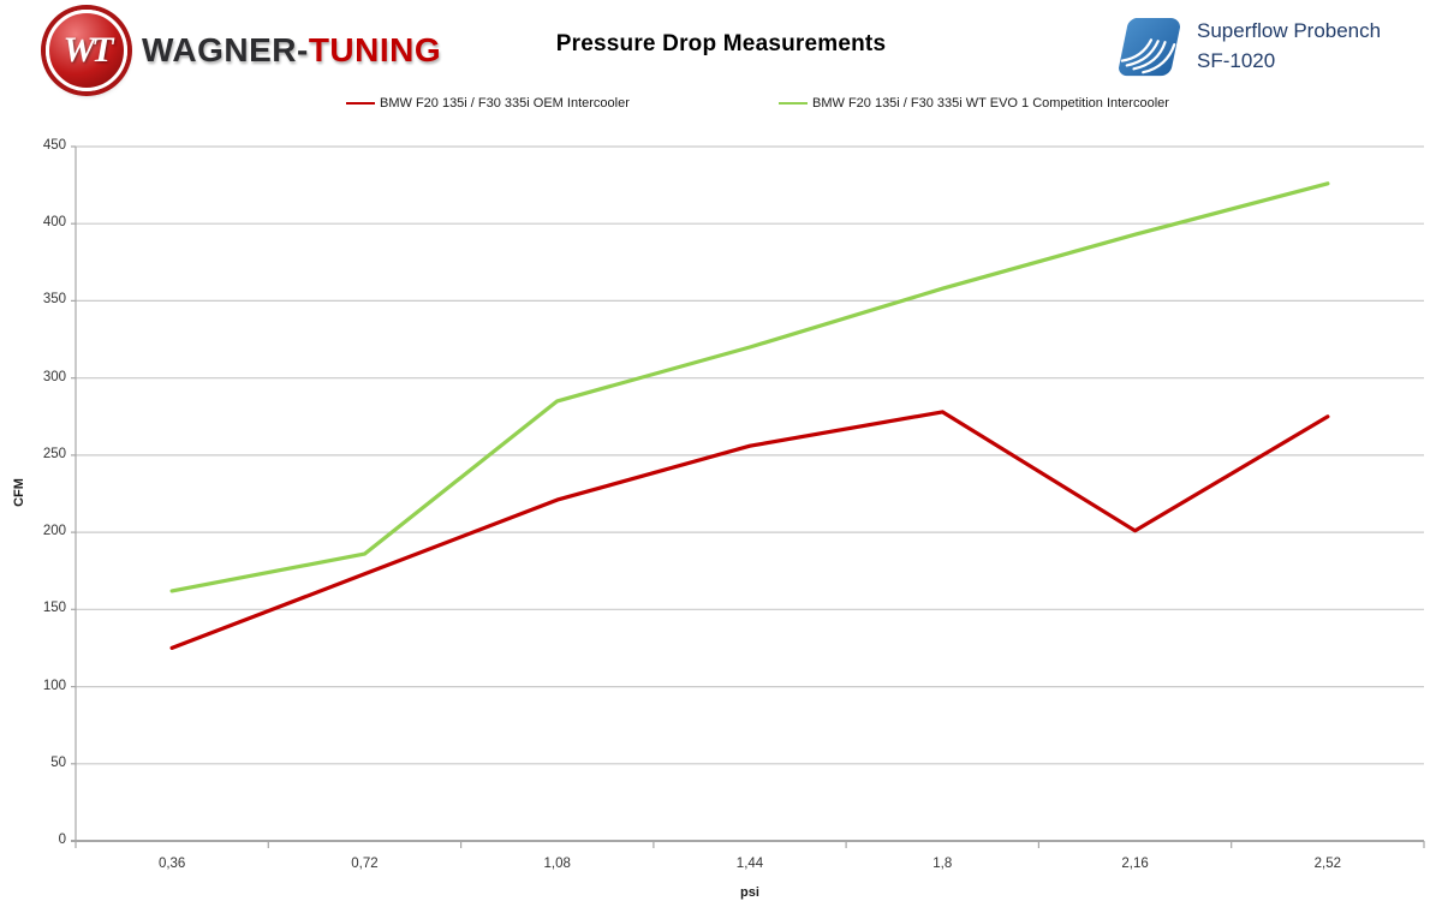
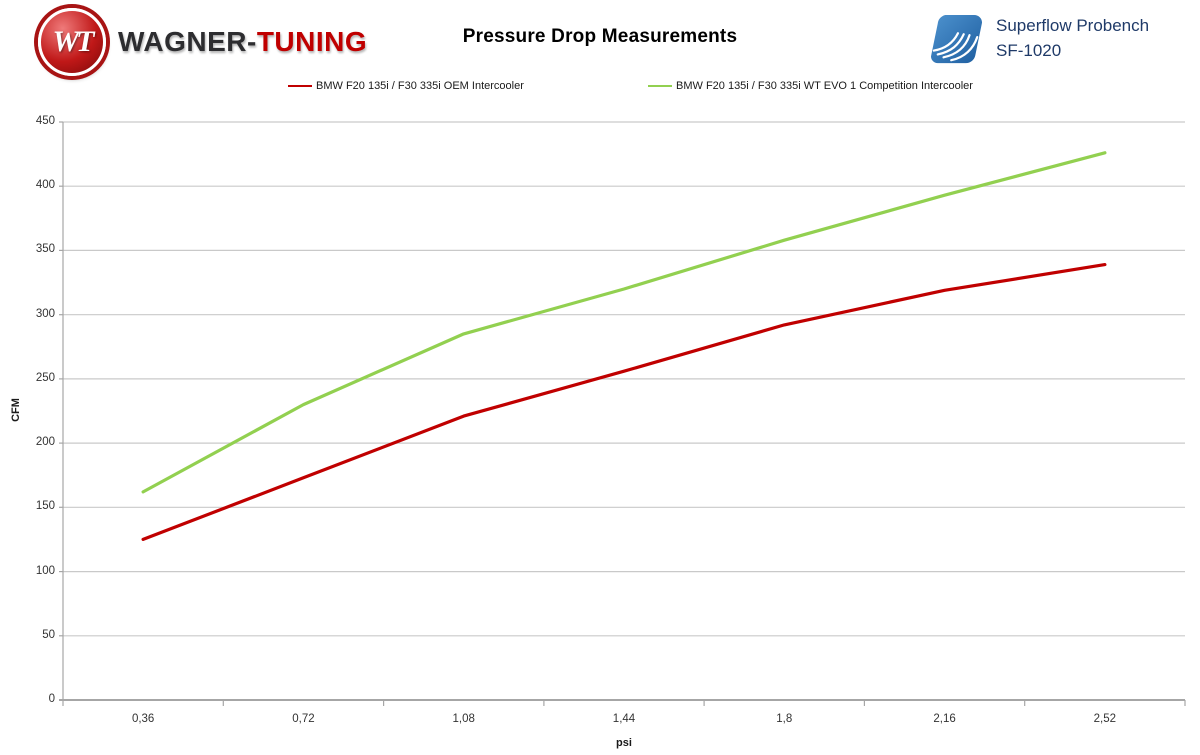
BMW F20 135i / F30 335i WT EVO 1 Competition Intercooler/0,72: 186 -> 230
BMW F20 135i / F30 335i OEM Intercooler/1,8: 278 -> 292
BMW F20 135i / F30 335i OEM Intercooler/2,16: 201 -> 319
BMW F20 135i / F30 335i OEM Intercooler/2,52: 275 -> 339
